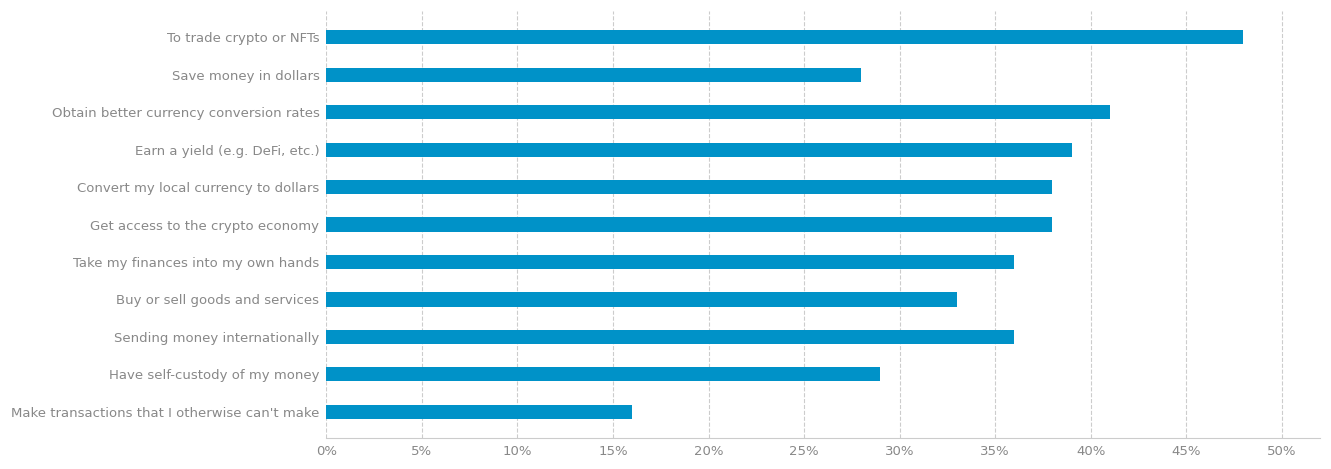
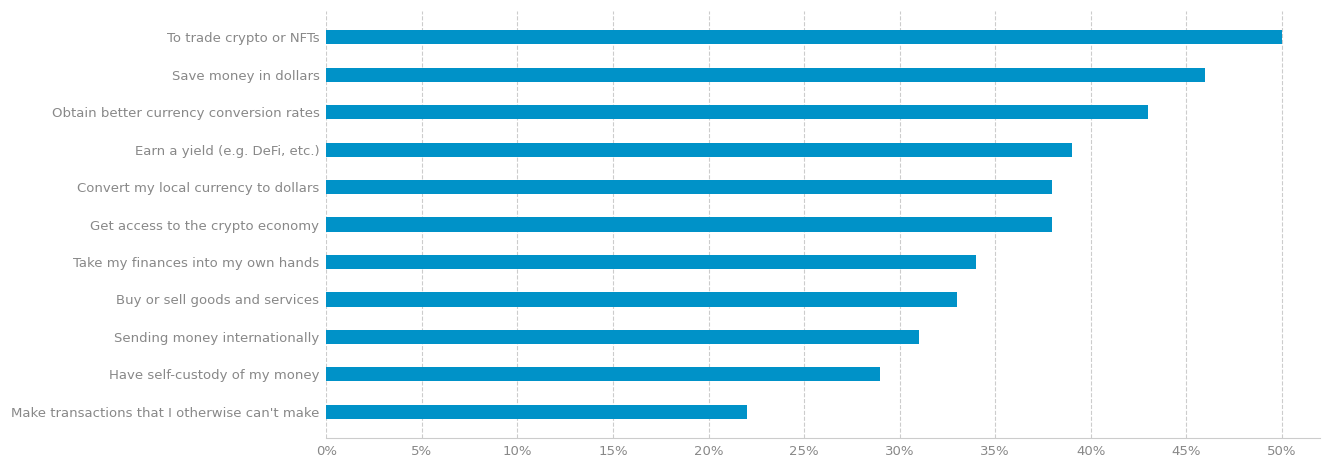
To trade crypto or NFTs: 48% -> 50%
Save money in dollars: 28% -> 46%
Obtain better currency conversion rates: 41% -> 43%
Take my finances into my own hands: 36% -> 34%
Sending money internationally: 36% -> 31%
Make transactions that I otherwise can't make: 16% -> 22%
